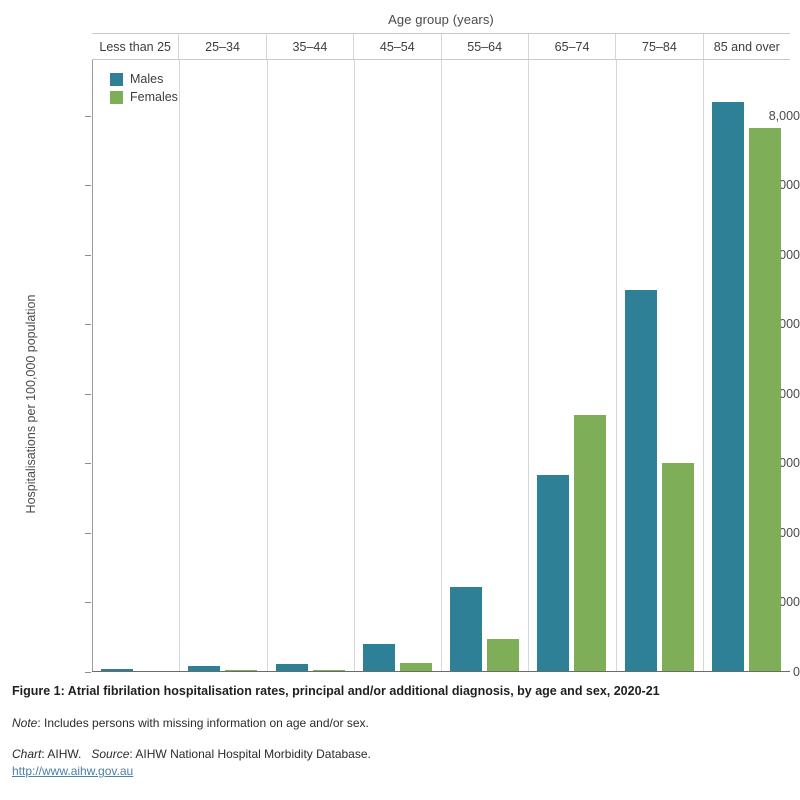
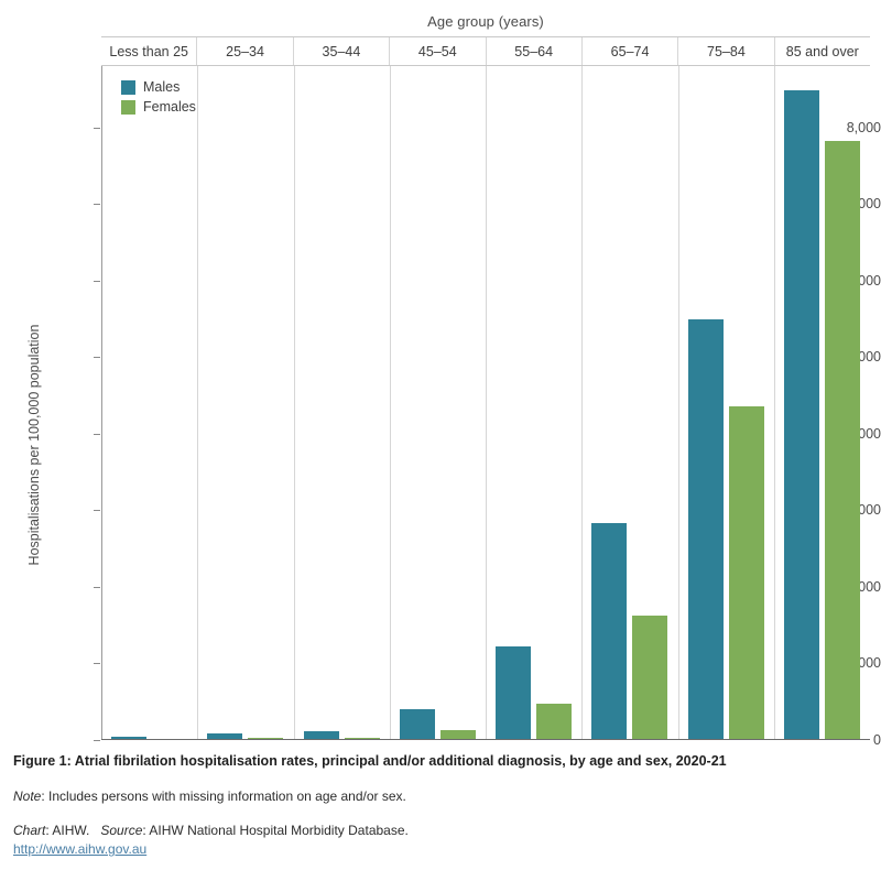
Females/65–74: 3700 -> 1600
Females/75–84: 3000 -> 4400
Males/85 and over: 8200 -> 8500
